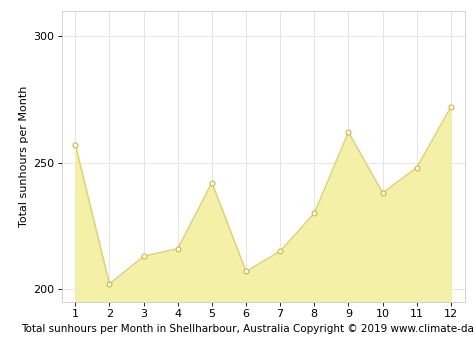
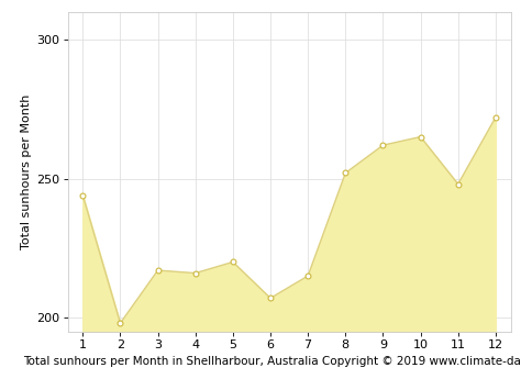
1: 257 -> 244
2: 202 -> 198
3: 213 -> 217
5: 242 -> 220
8: 230 -> 252
10: 238 -> 265
